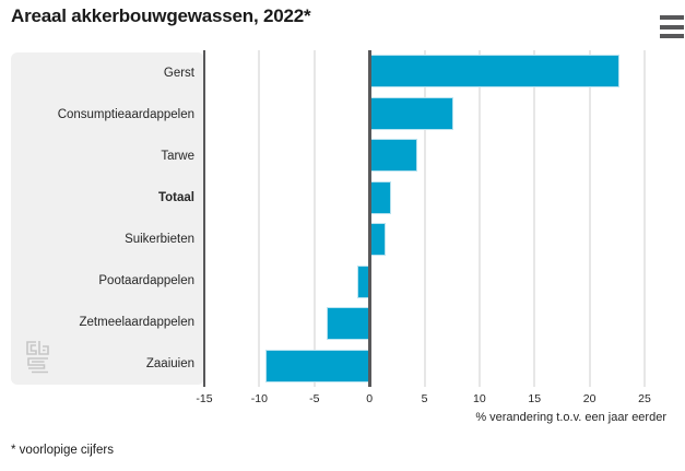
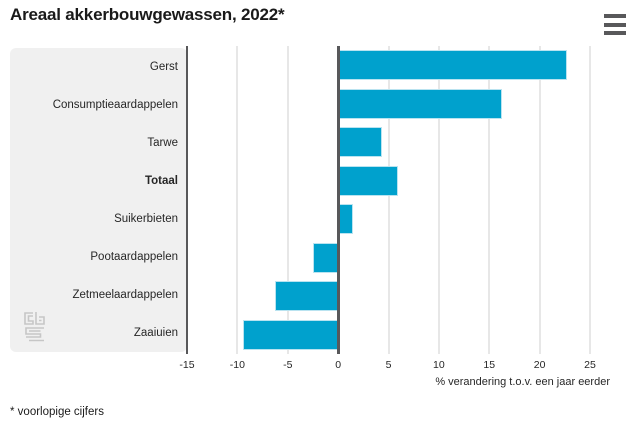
Consumptieaardappelen: 7.6 -> 16.3
Totaal: 2.0 -> 5.9
Pootaardappelen: -1.1 -> -2.5
Zetmeelaardappelen: -3.9 -> -6.3
